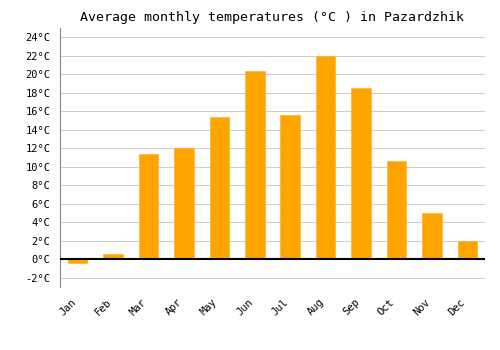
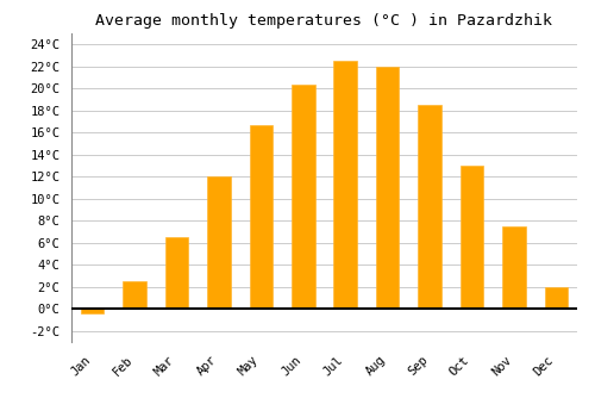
Feb: 0.6°C -> 2.5°C
Mar: 11.4°C -> 6.5°C
May: 15.4°C -> 16.7°C
Jul: 15.6°C -> 22.5°C
Oct: 10.6°C -> 13.0°C
Nov: 5.0°C -> 7.5°C
